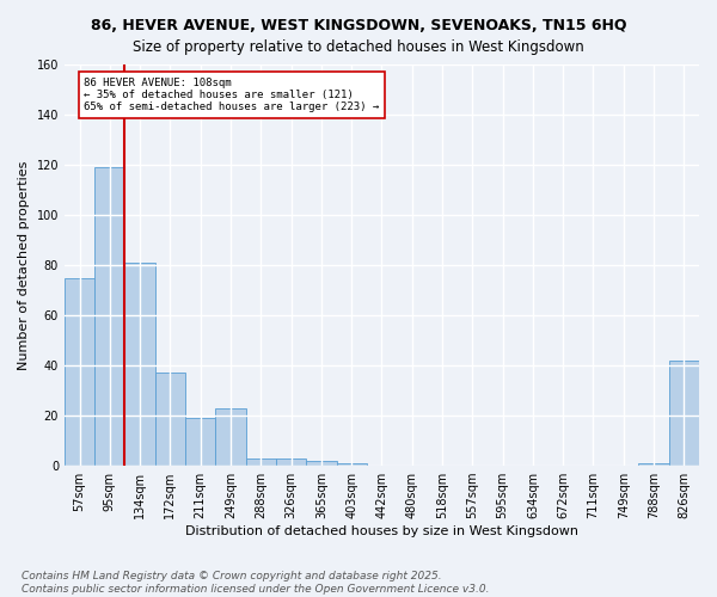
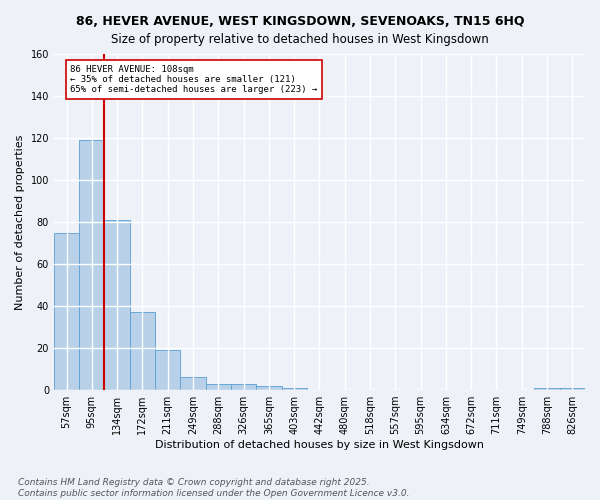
249sqm: 23 -> 6
826sqm: 42 -> 1
